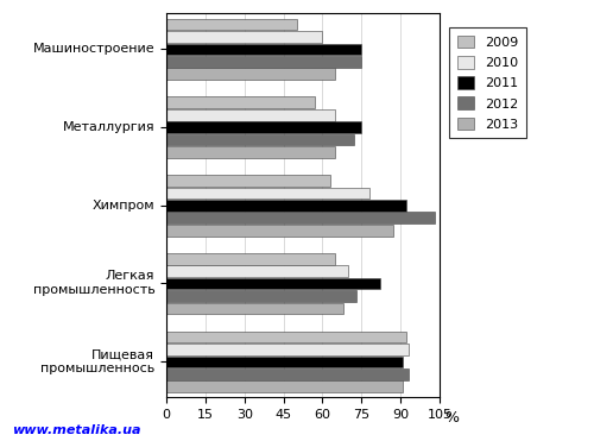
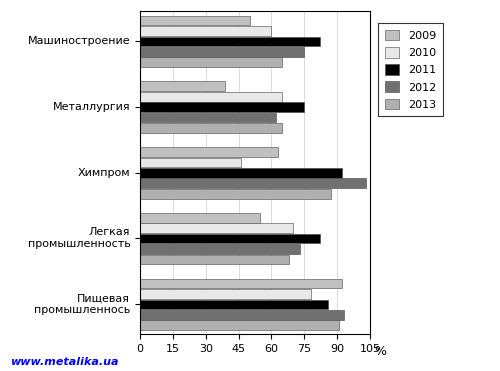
2011/Машиностроение: 75 -> 82
2009/Металлургия: 57 -> 39
2012/Металлургия: 72 -> 62
2010/Химпром: 78 -> 46
2009/Легкая промышленность: 65 -> 55
2010/Пищевая промышленнось: 93 -> 78
2011/Пищевая промышленнось: 91 -> 86
